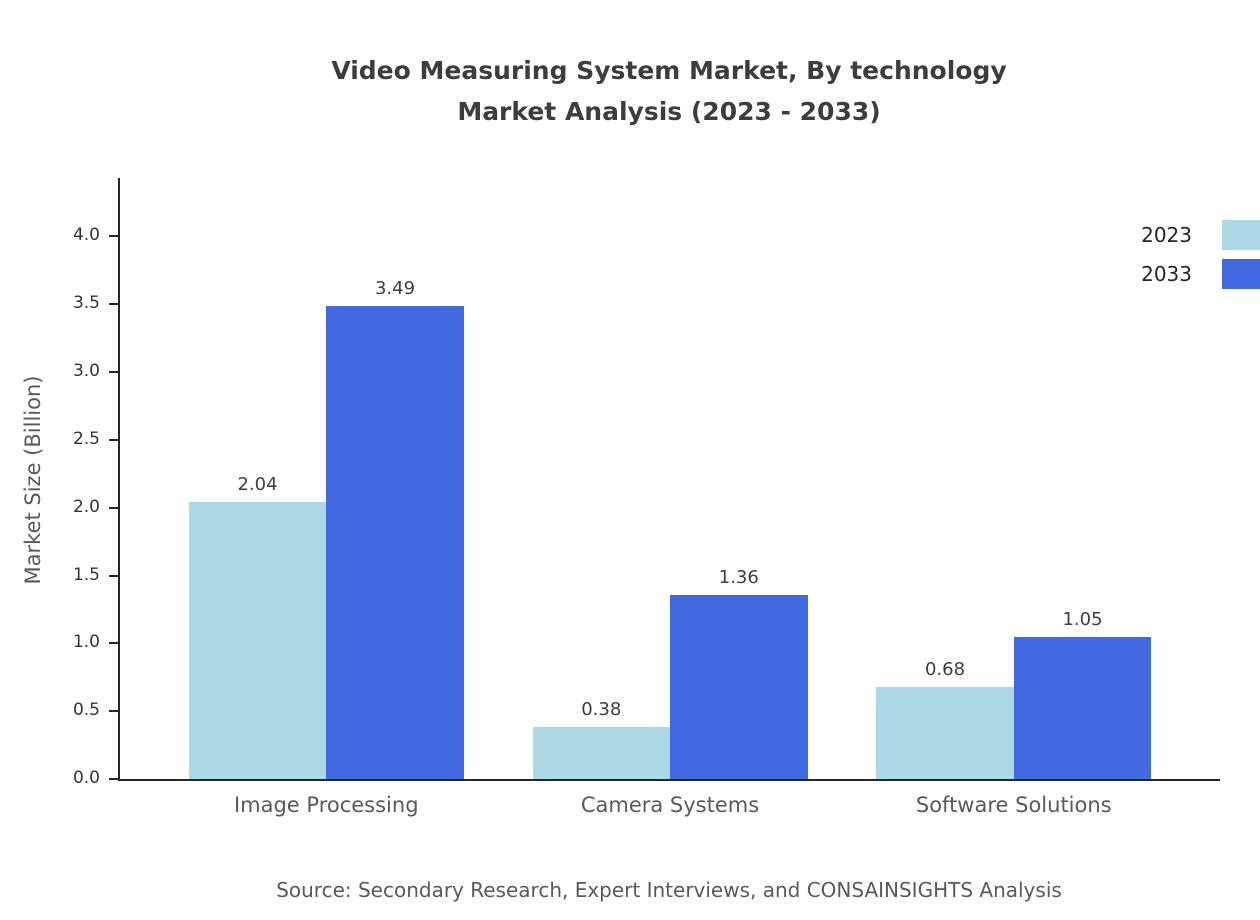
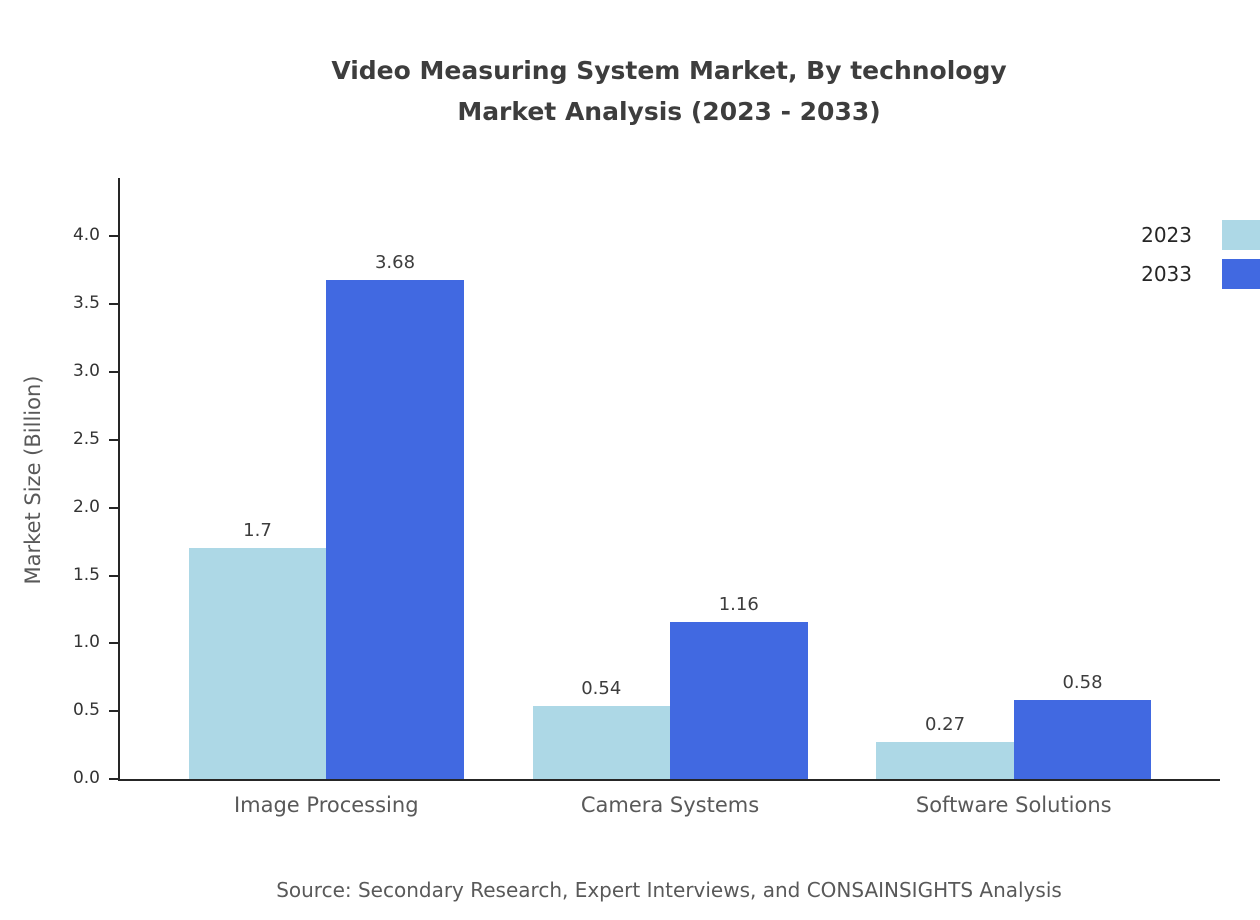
2023/Image Processing: 2.04 -> 1.7
2033/Image Processing: 3.49 -> 3.68
2023/Camera Systems: 0.38 -> 0.54
2033/Camera Systems: 1.36 -> 1.16
2023/Software Solutions: 0.68 -> 0.27
2033/Software Solutions: 1.05 -> 0.58
